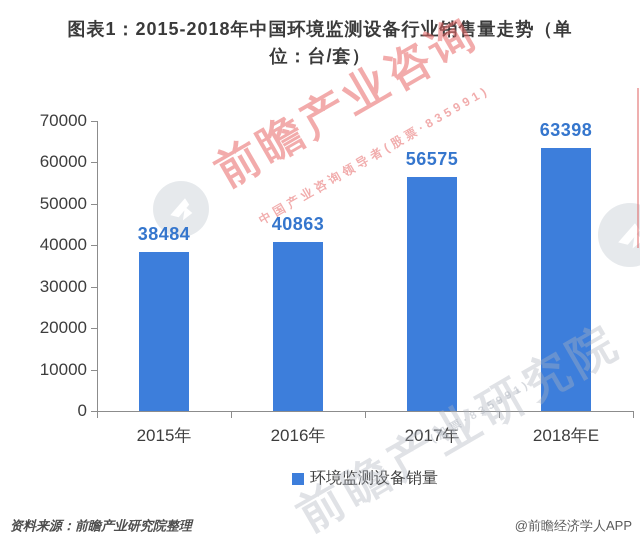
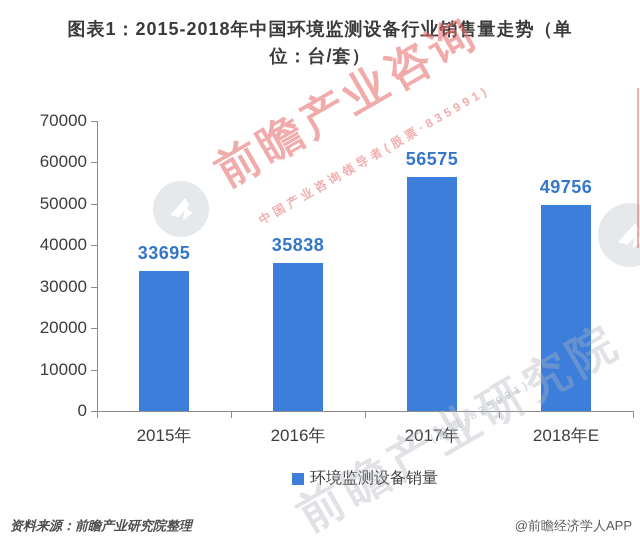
2015年: 38484 -> 33695
2016年: 40863 -> 35838
2018年E: 63398 -> 49756
